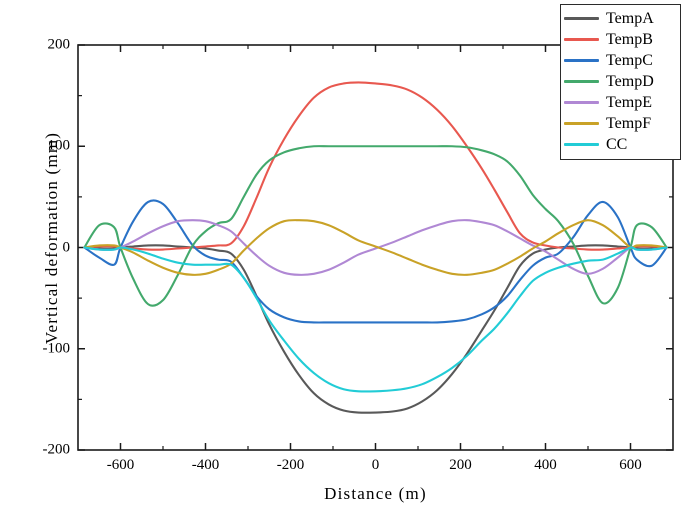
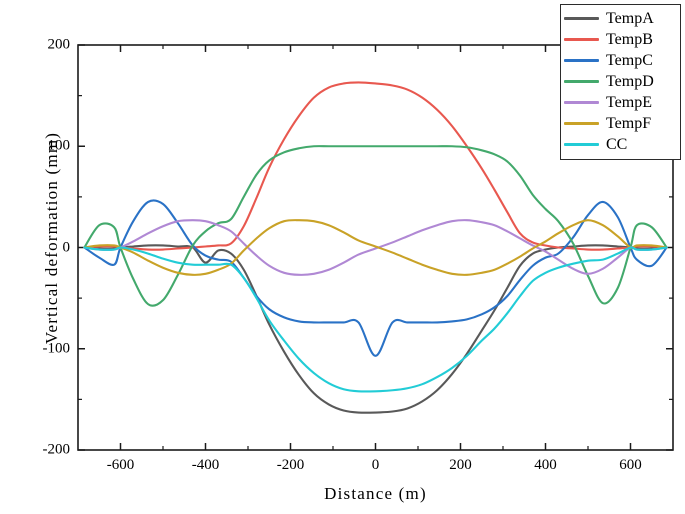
TempA/-400: -1 -> -15
TempC/0: -74 -> -107
